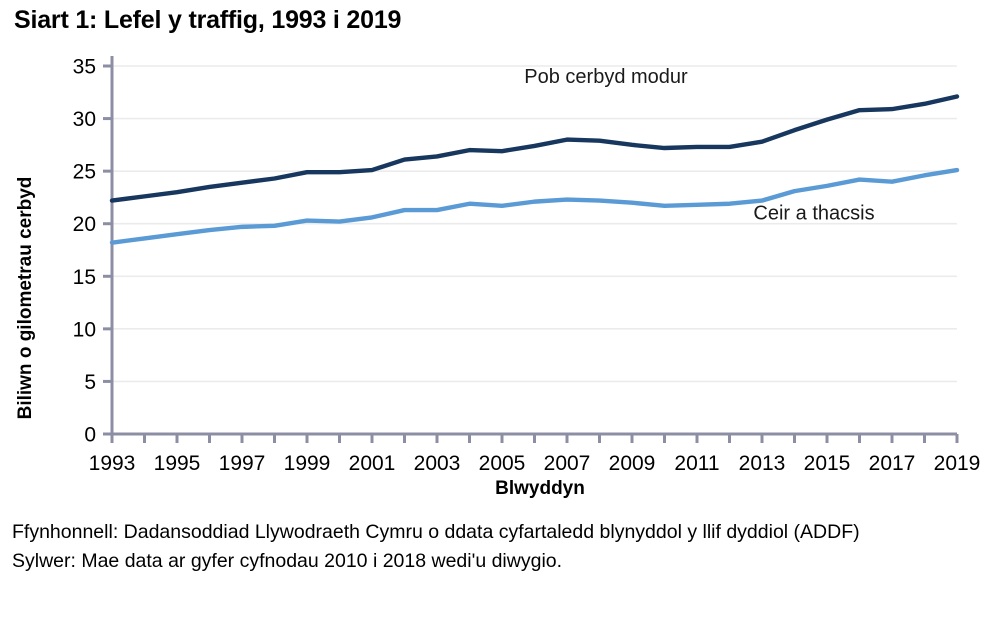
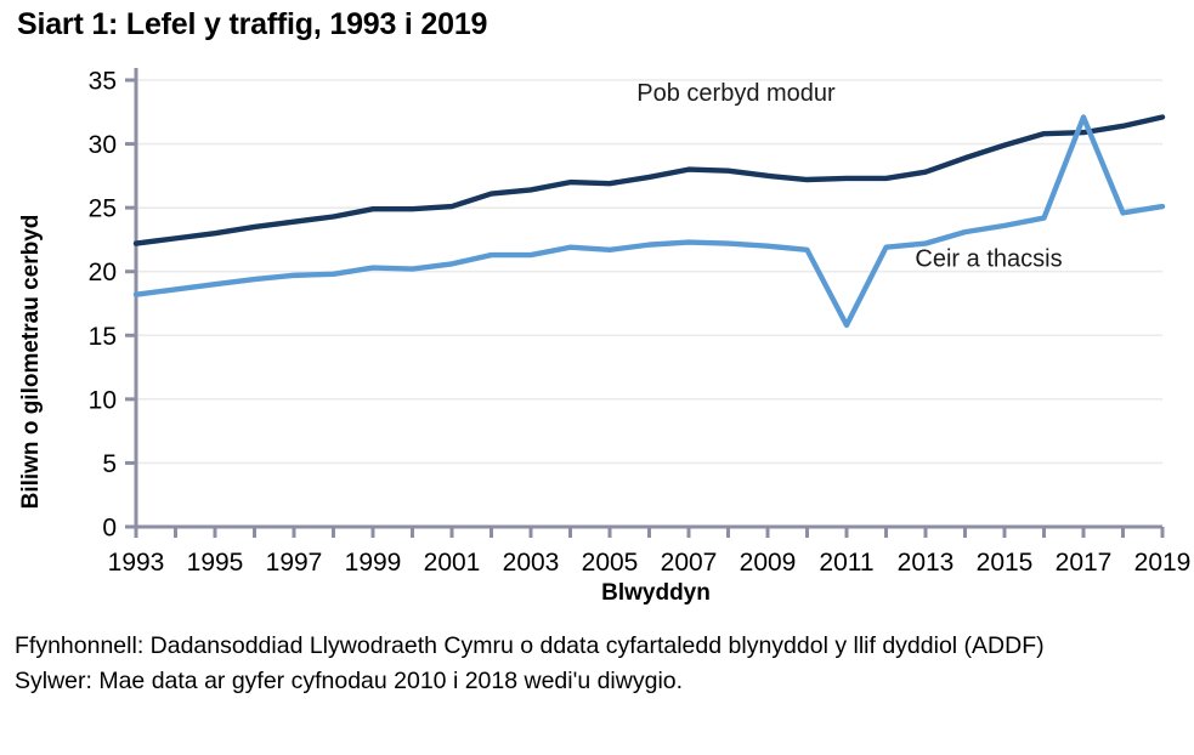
Ceir a thacsis/2011: 21.8 -> 15.8
Ceir a thacsis/2017: 24.0 -> 32.1
